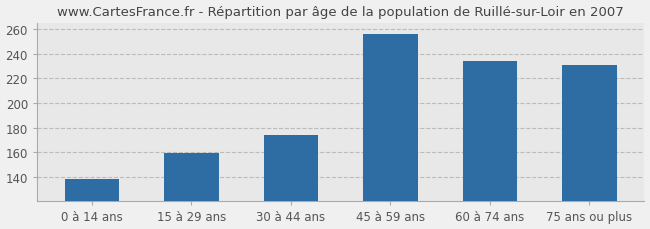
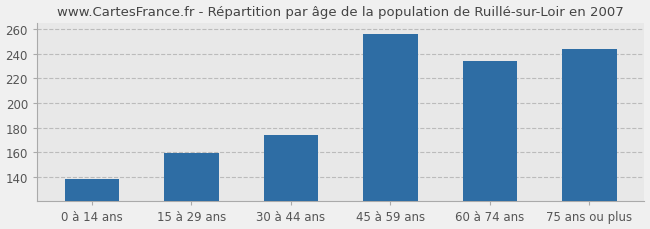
75 ans ou plus: 231 -> 244
